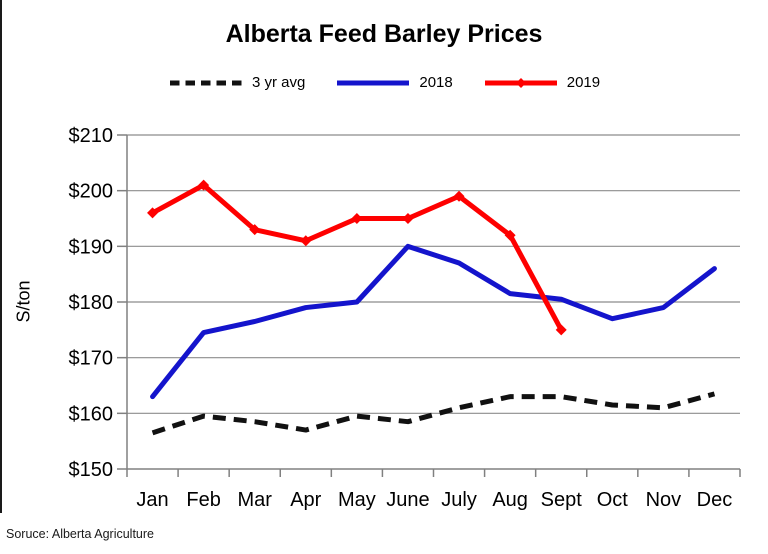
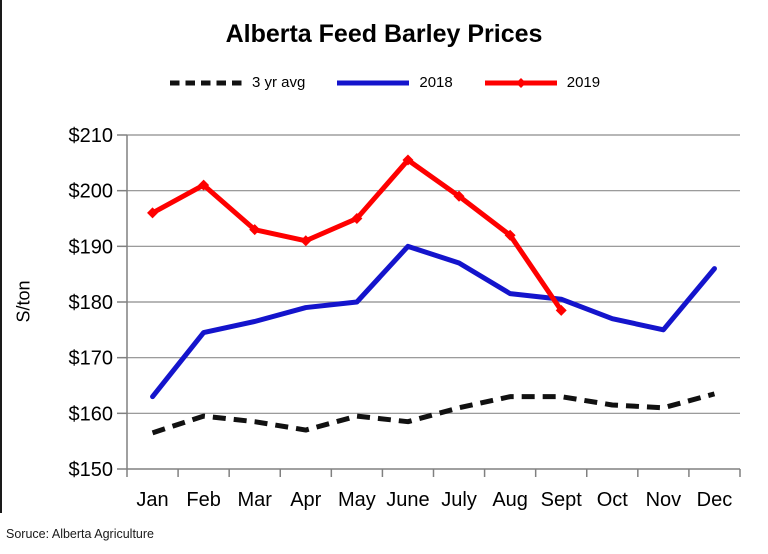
2019/June: $195 -> $206
2019/Sept: $175 -> $178
2018/Nov: $179 -> $175
